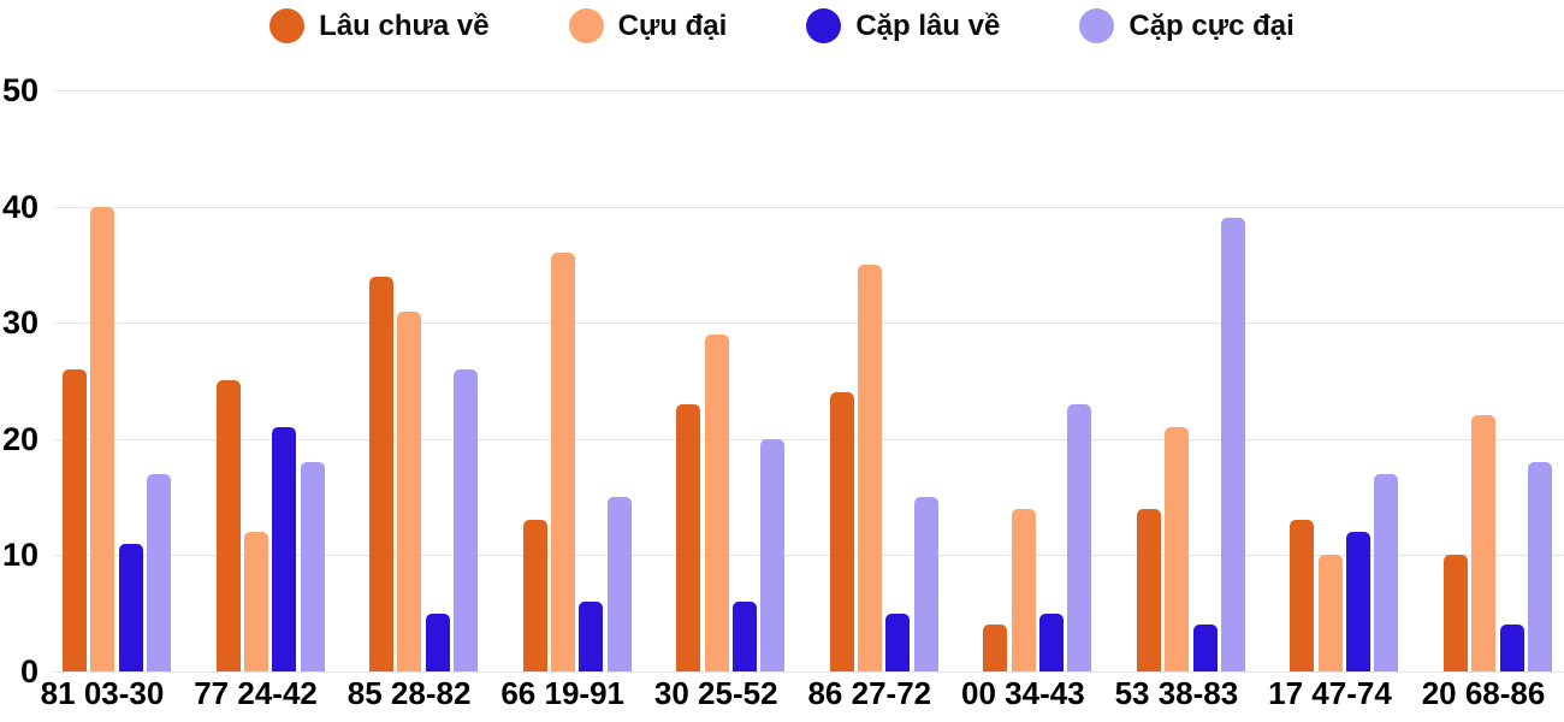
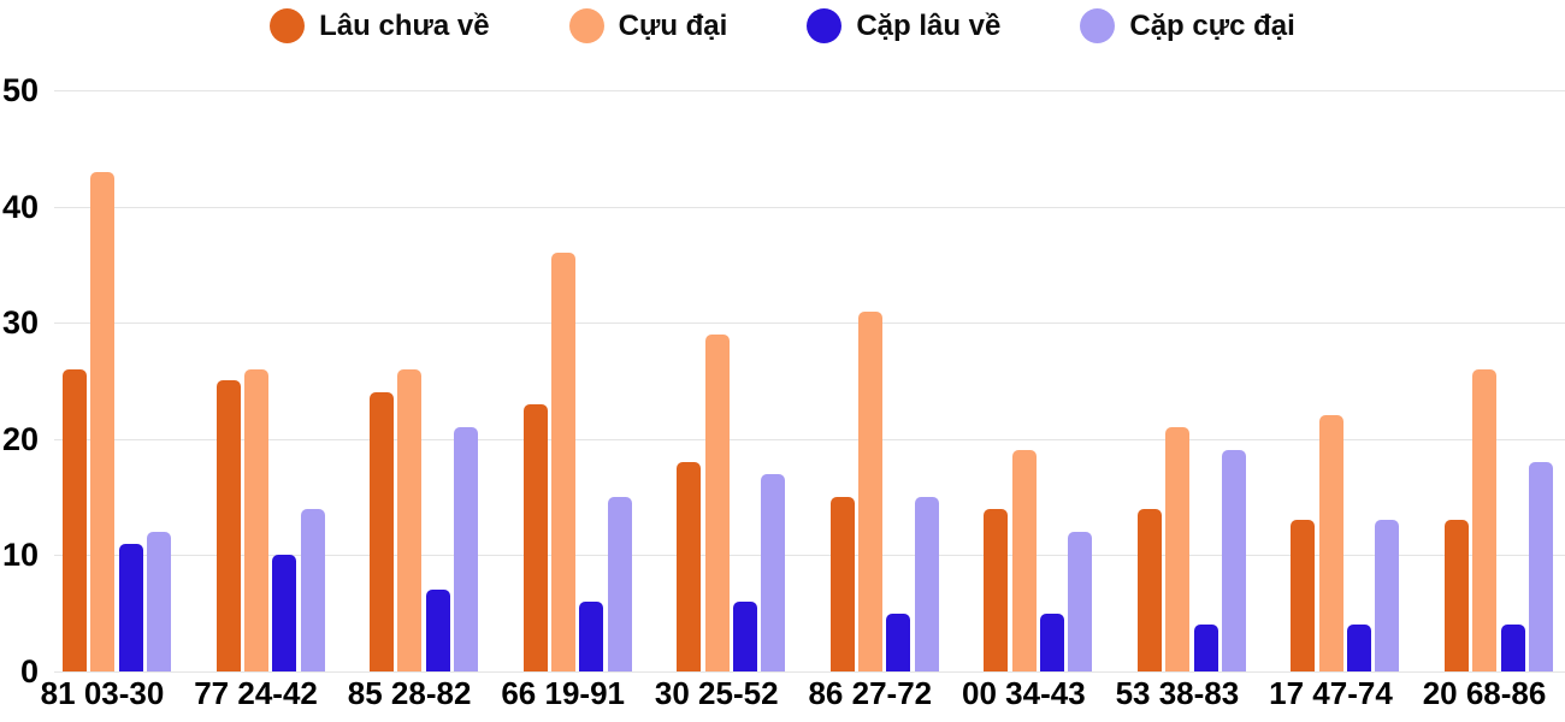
Cựu đại/81 03-30: 40 -> 43
Cặp cực đại/81 03-30: 17 -> 12
Cựu đại/77 24-42: 12 -> 26
Cặp lâu về/77 24-42: 21 -> 10
Cặp cực đại/77 24-42: 18 -> 14
Lâu chưa về/85 28-82: 34 -> 24
Cựu đại/85 28-82: 31 -> 26
Cặp lâu về/85 28-82: 5 -> 7
Cặp cực đại/85 28-82: 26 -> 21
Lâu chưa về/66 19-91: 13 -> 23
Lâu chưa về/30 25-52: 23 -> 18
Cặp cực đại/30 25-52: 20 -> 17
Lâu chưa về/86 27-72: 24 -> 15
Cựu đại/86 27-72: 35 -> 31
Lâu chưa về/00 34-43: 4 -> 14
Cựu đại/00 34-43: 14 -> 19
Cặp cực đại/00 34-43: 23 -> 12
Cặp cực đại/53 38-83: 39 -> 19
Cựu đại/17 47-74: 10 -> 22
Cặp lâu về/17 47-74: 12 -> 4
Cặp cực đại/17 47-74: 17 -> 13
Lâu chưa về/20 68-86: 10 -> 13
Cựu đại/20 68-86: 22 -> 26
